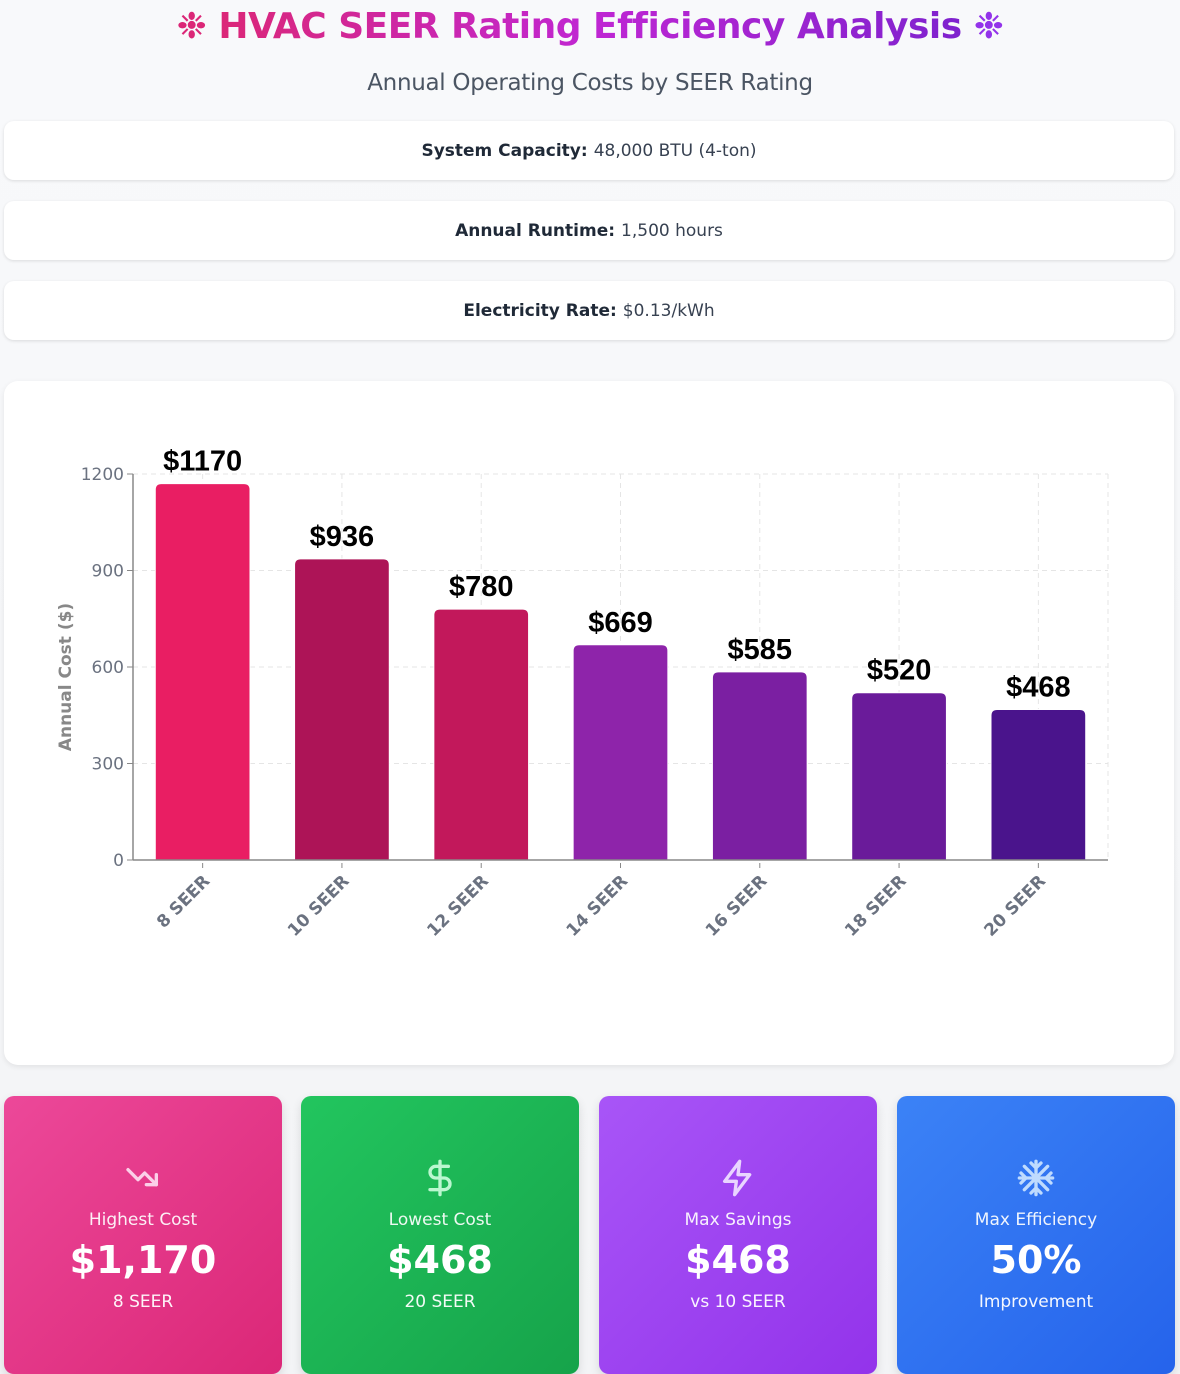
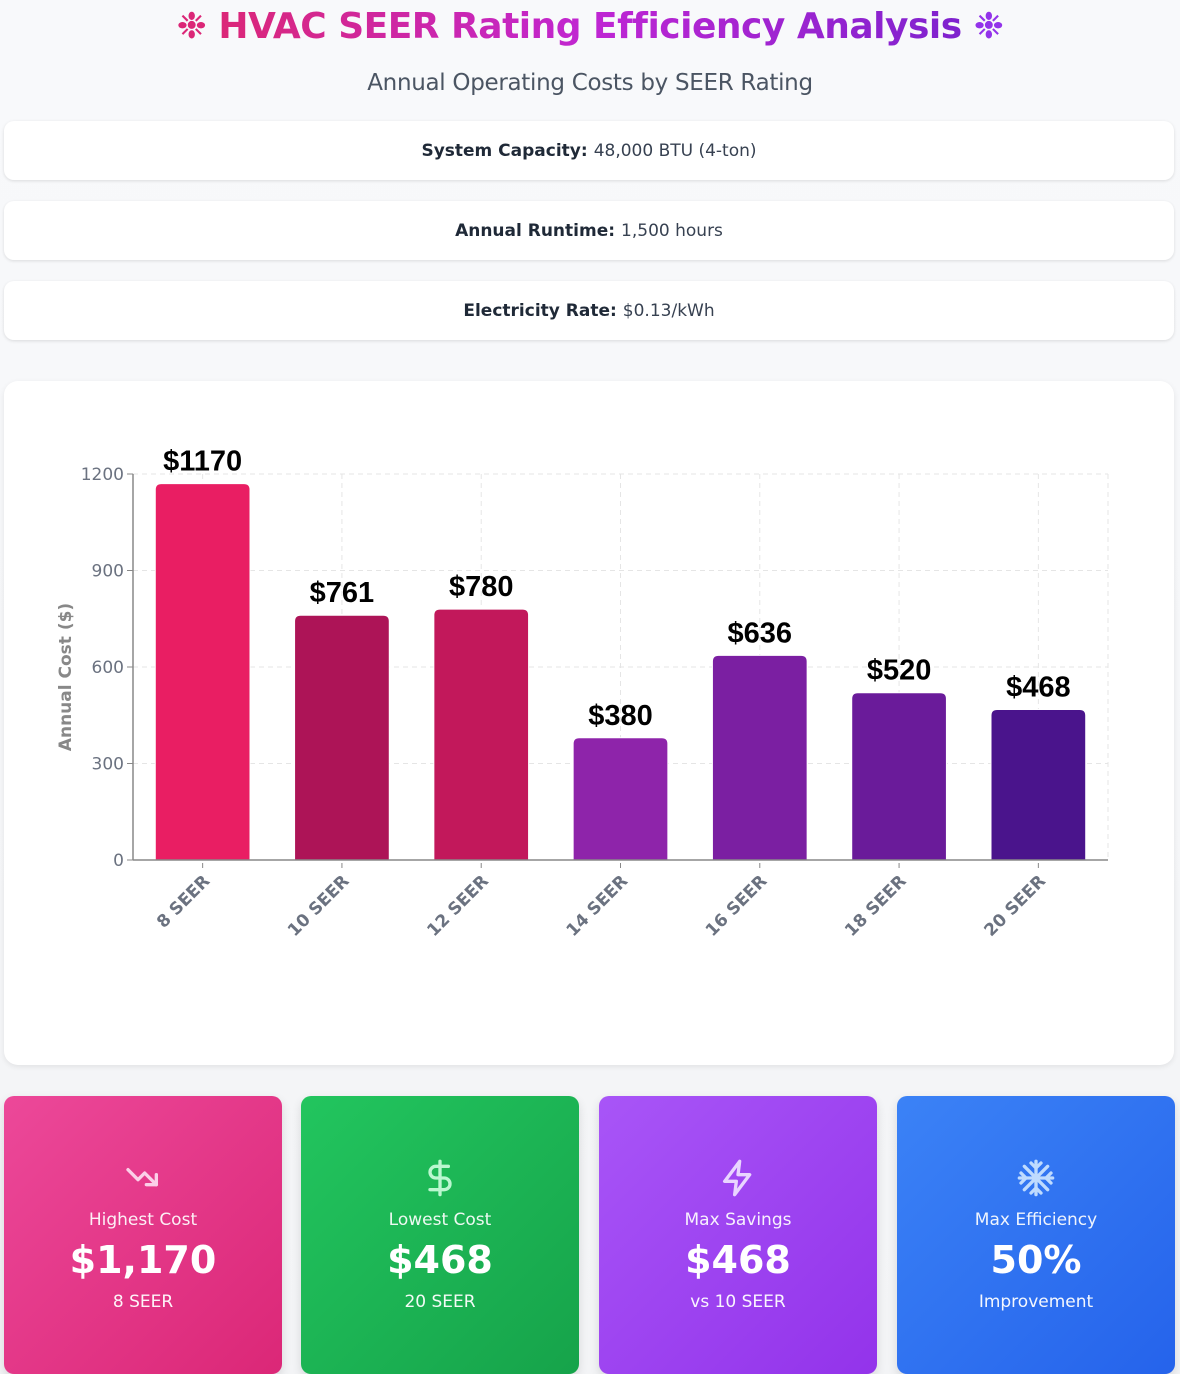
10 SEER: $936 -> $761
14 SEER: $669 -> $380
16 SEER: $585 -> $636
